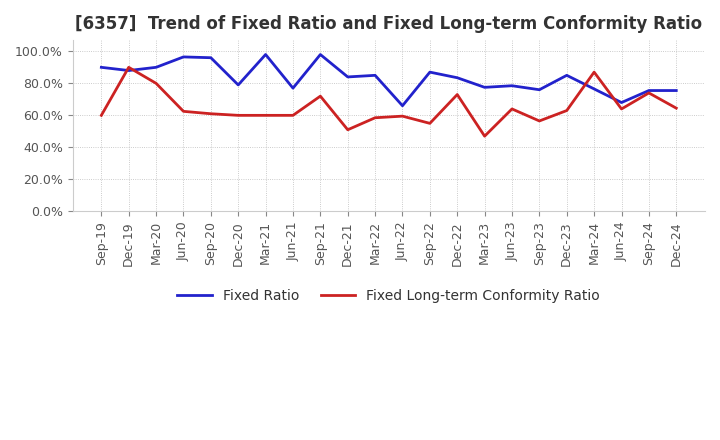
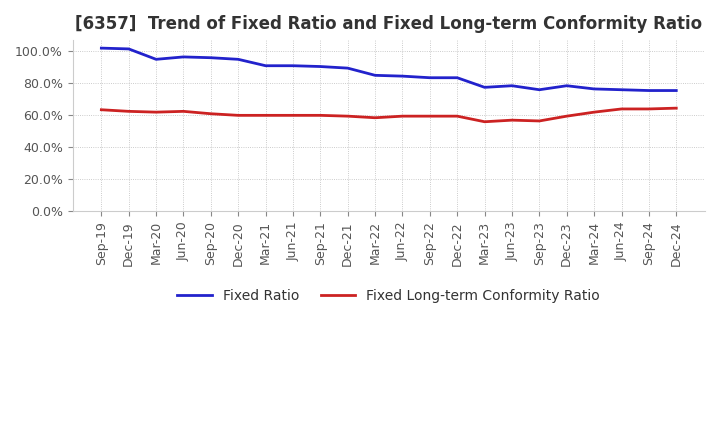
Fixed Ratio/Sep-19: 90% -> 102%
Fixed Long-term Conformity Ratio/Sep-19: 60% -> 64%
Fixed Ratio/Dec-19: 88% -> 102%
Fixed Long-term Conformity Ratio/Dec-19: 90% -> 62%
Fixed Ratio/Mar-20: 90% -> 95%
Fixed Long-term Conformity Ratio/Mar-20: 80% -> 62%
Fixed Ratio/Dec-20: 79% -> 95%
Fixed Ratio/Mar-21: 98% -> 91%
Fixed Ratio/Jun-21: 77% -> 91%
Fixed Ratio/Sep-21: 98% -> 90%
Fixed Long-term Conformity Ratio/Sep-21: 72% -> 60%
Fixed Ratio/Dec-21: 84% -> 90%
Fixed Long-term Conformity Ratio/Dec-21: 51% -> 60%
Fixed Ratio/Jun-22: 66% -> 84%
Fixed Ratio/Sep-22: 87% -> 84%
Fixed Long-term Conformity Ratio/Sep-22: 55% -> 60%
Fixed Long-term Conformity Ratio/Dec-22: 73% -> 60%
Fixed Long-term Conformity Ratio/Mar-23: 47% -> 56%
Fixed Long-term Conformity Ratio/Jun-23: 64% -> 57%
Fixed Ratio/Dec-23: 85% -> 78%
Fixed Long-term Conformity Ratio/Dec-23: 63% -> 60%
Fixed Long-term Conformity Ratio/Mar-24: 87% -> 62%
Fixed Ratio/Jun-24: 68% -> 76%
Fixed Long-term Conformity Ratio/Sep-24: 74% -> 64%
